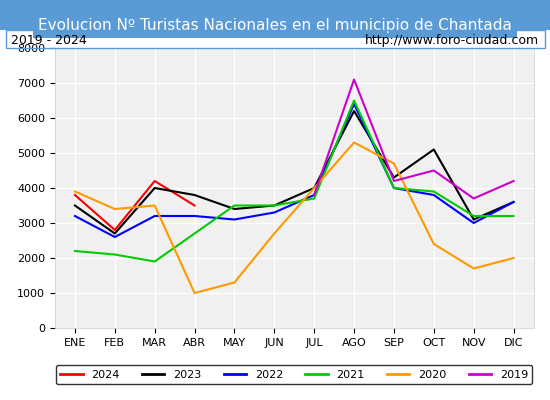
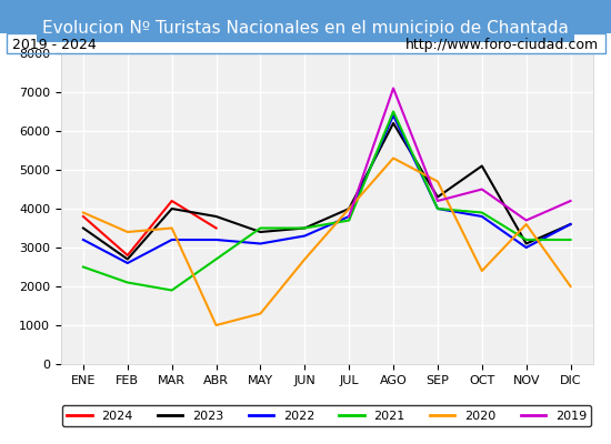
2021/ENE: 2200 -> 2500
2020/NOV: 1700 -> 3600
